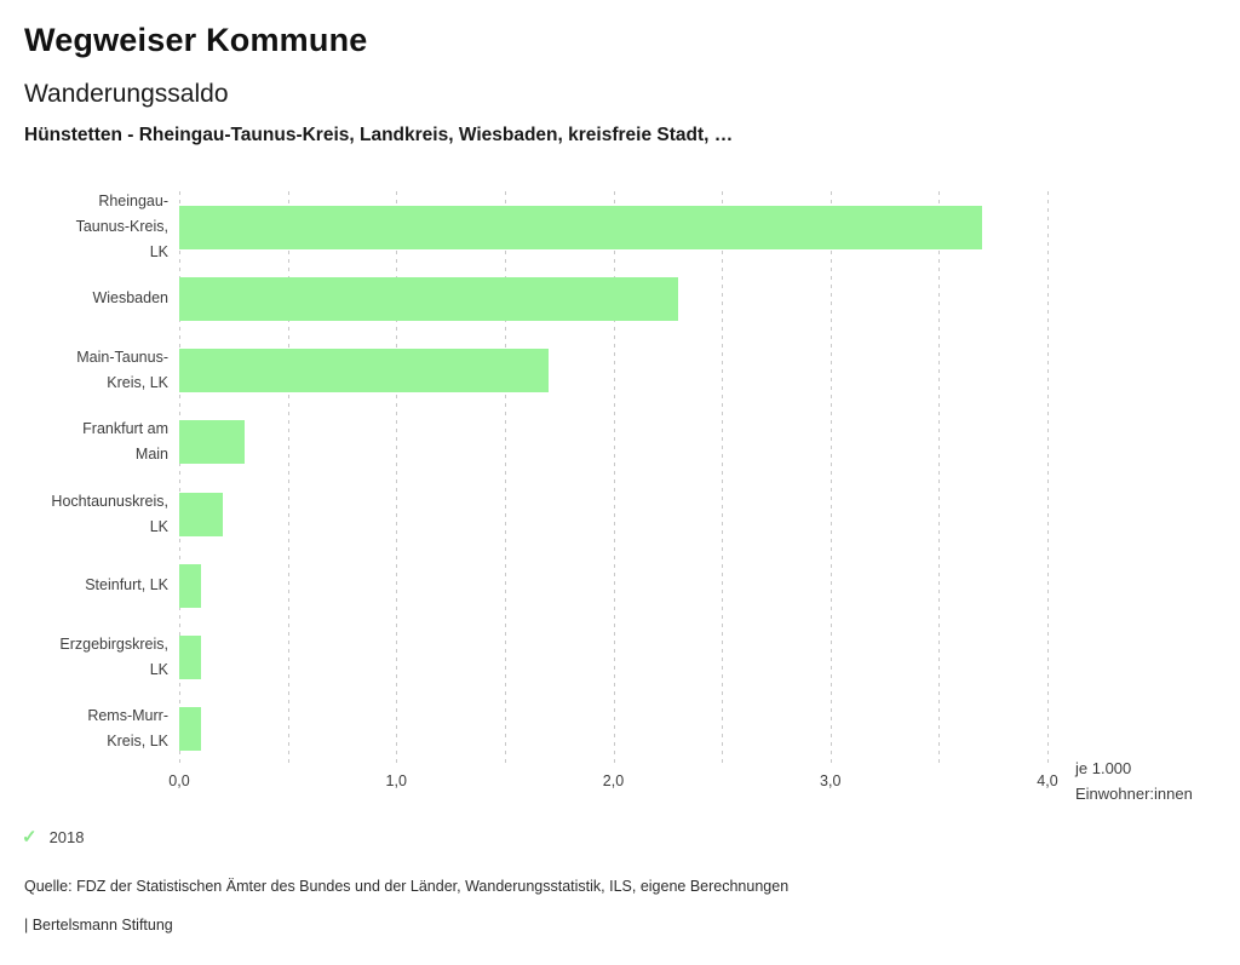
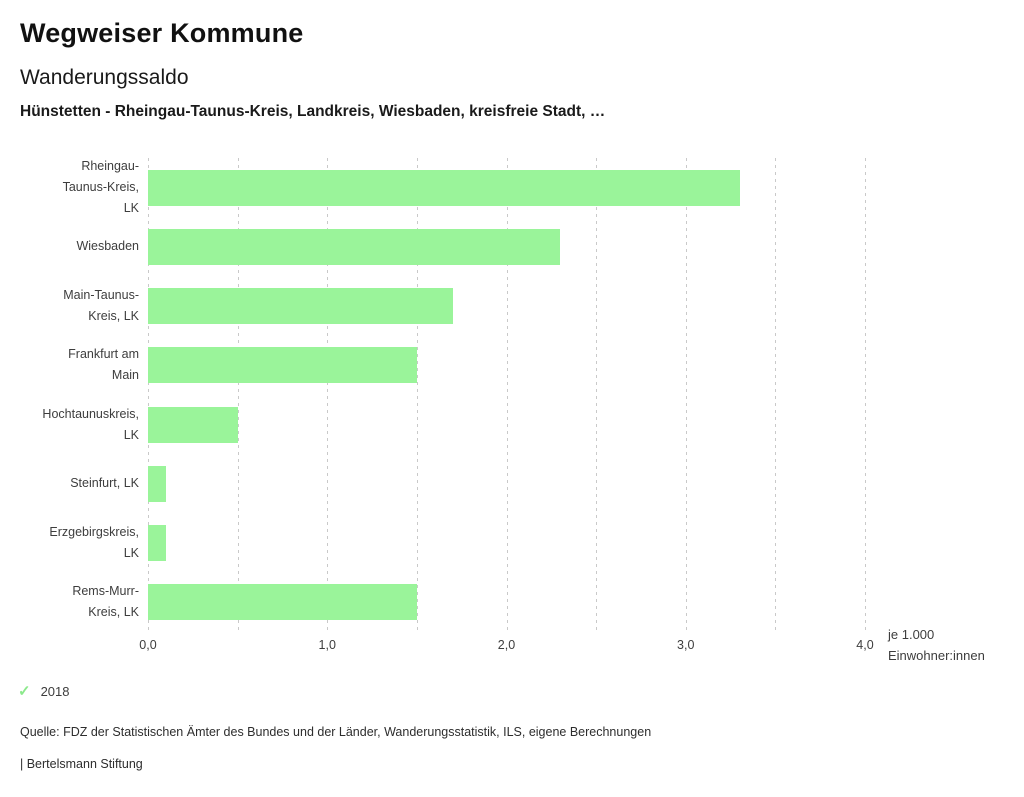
Rheingau-Taunus-Kreis, LK: 3,7 -> 3,3
Frankfurt am Main: 0,3 -> 1,5
Hochtaunuskreis, LK: 0,2 -> 0,5
Rems-Murr-Kreis, LK: 0,1 -> 1,5
